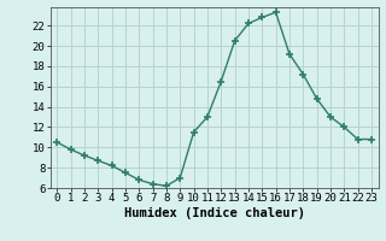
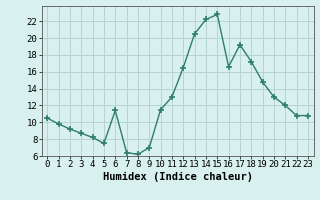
6: 6.8 -> 11.4
16: 23.3 -> 16.6
